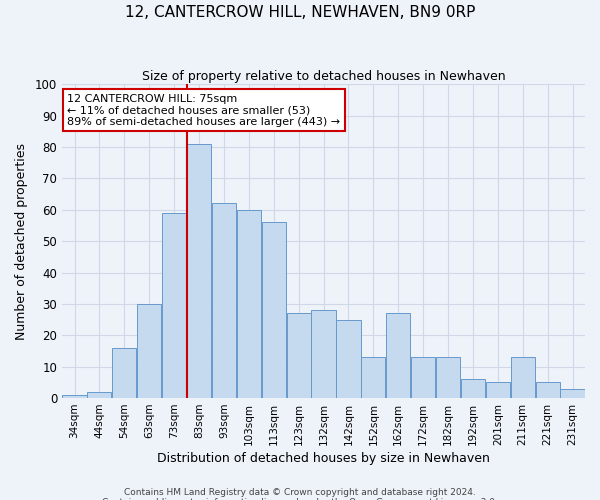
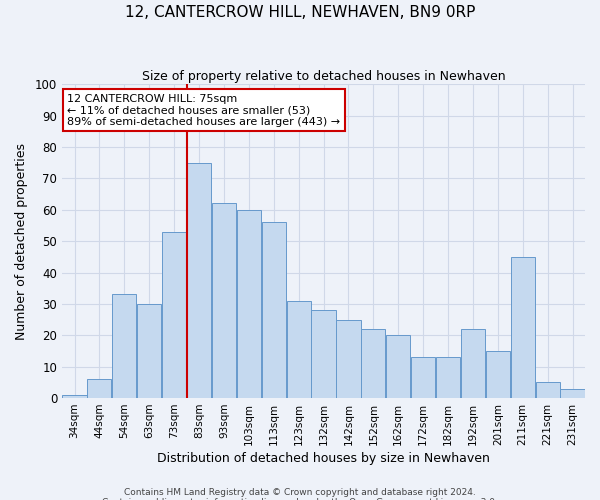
44sqm: 2 -> 6
54sqm: 16 -> 33
73sqm: 59 -> 53
83sqm: 81 -> 75
123sqm: 27 -> 31
152sqm: 13 -> 22
162sqm: 27 -> 20
192sqm: 6 -> 22
201sqm: 5 -> 15
211sqm: 13 -> 45
